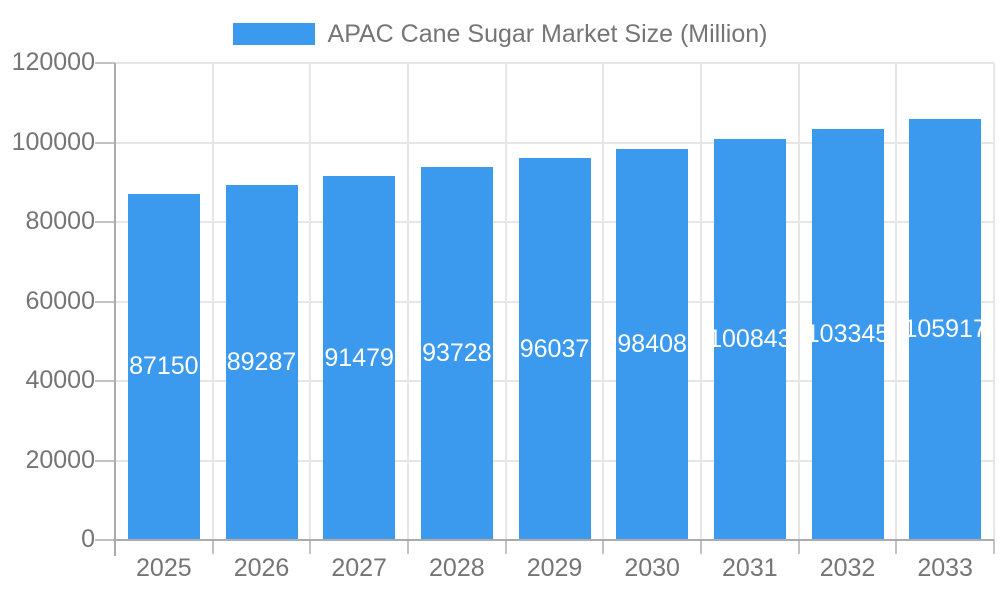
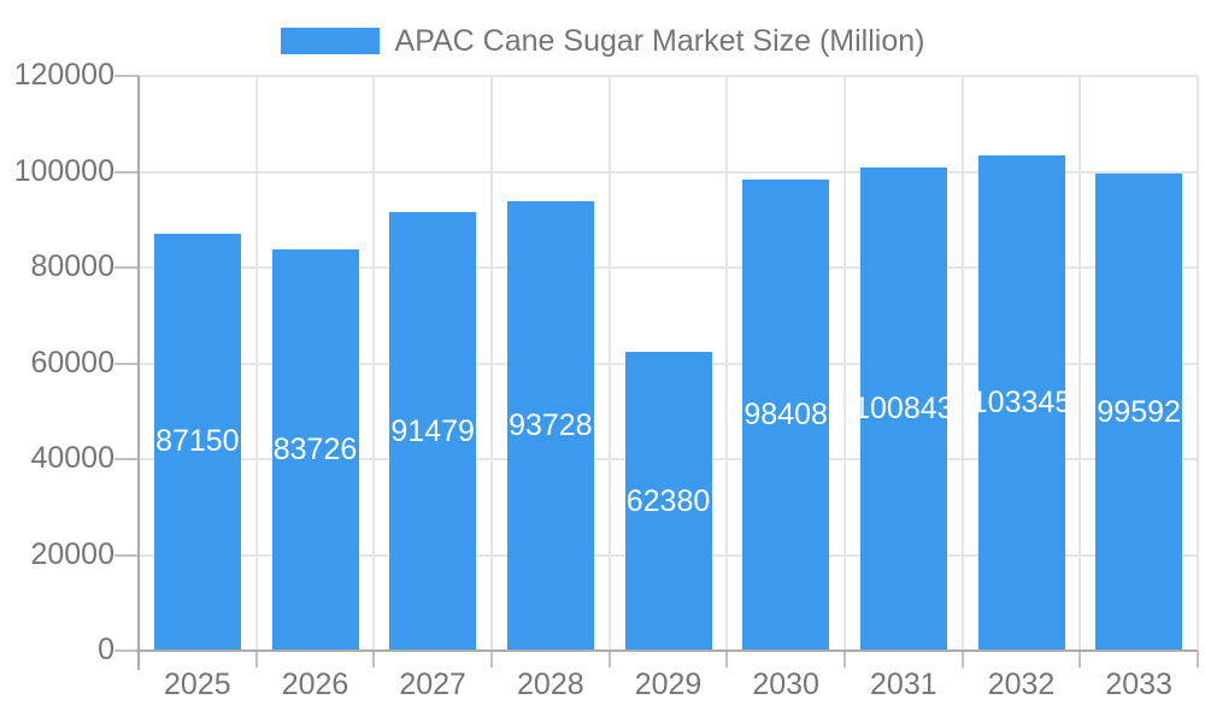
2026: 89287 -> 83726
2029: 96037 -> 62380
2033: 105917 -> 99592
